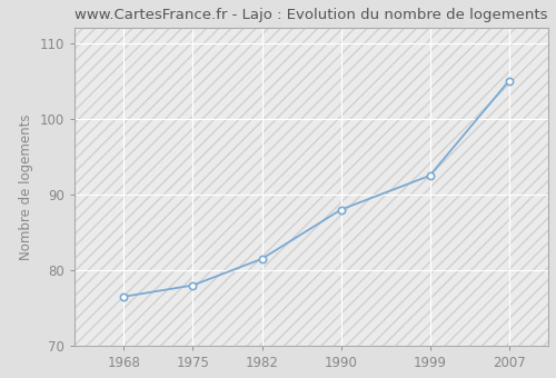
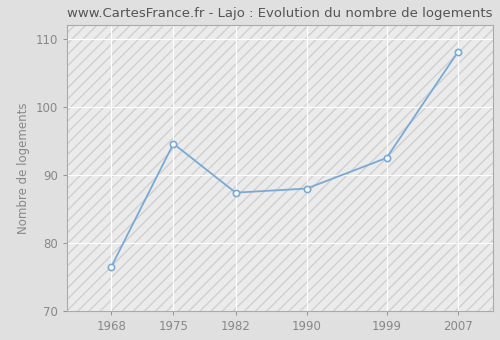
1975: 78.0 -> 94.6
1982: 81.5 -> 87.4
2007: 105.0 -> 108.0
